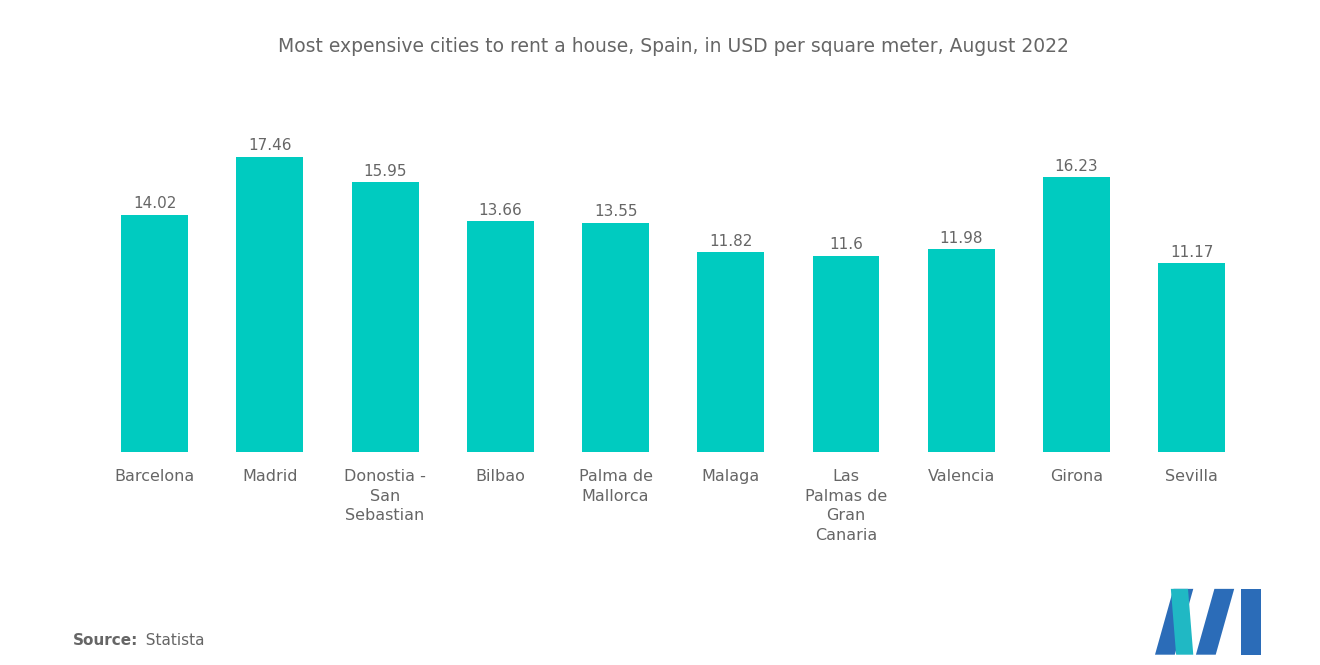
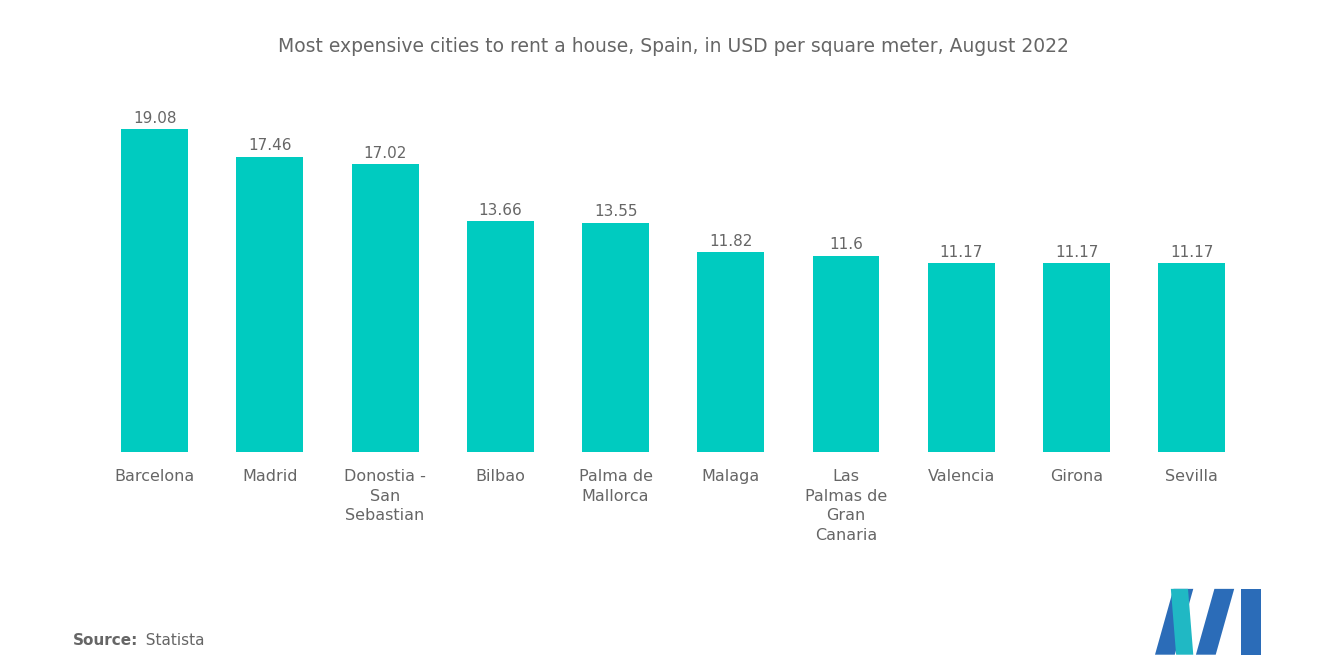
Barcelona: 14.02 -> 19.08
Donostia - San Sebastian: 15.95 -> 17.02
Valencia: 11.98 -> 11.17
Girona: 16.23 -> 11.17
